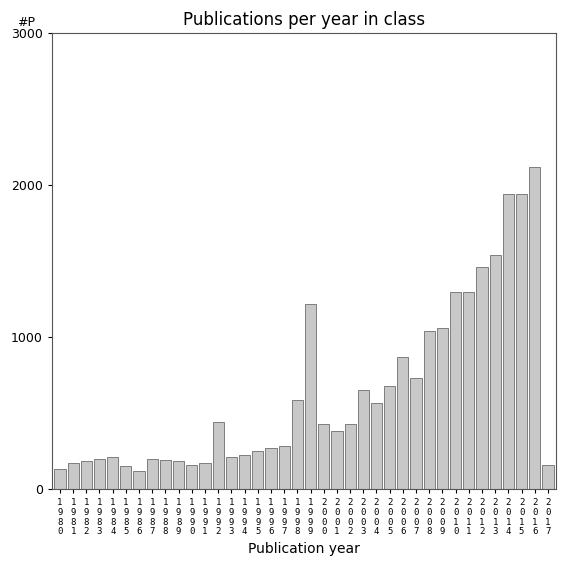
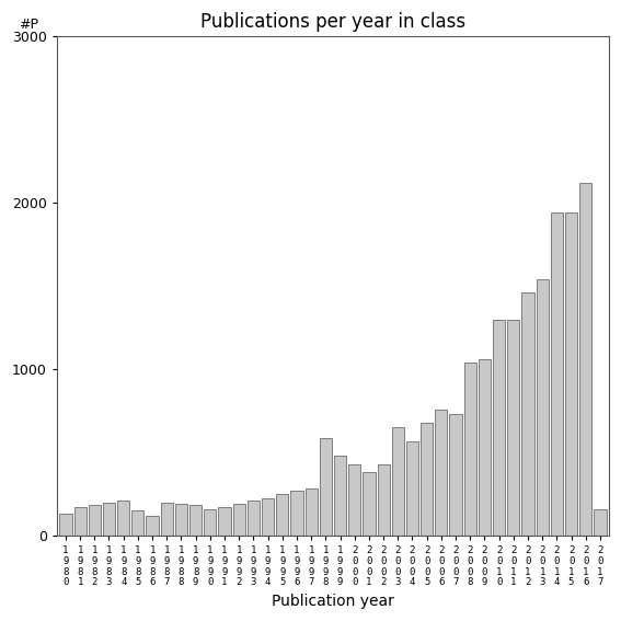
1 9 9 2: 440 -> 200
1 9 9 9: 1220 -> 480
2 0 0 6: 870 -> 760
